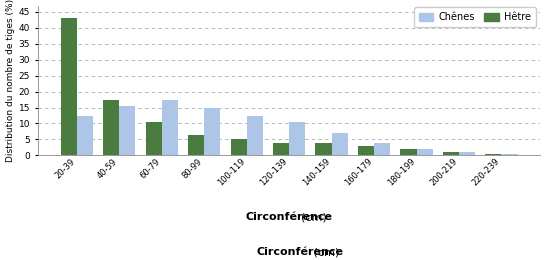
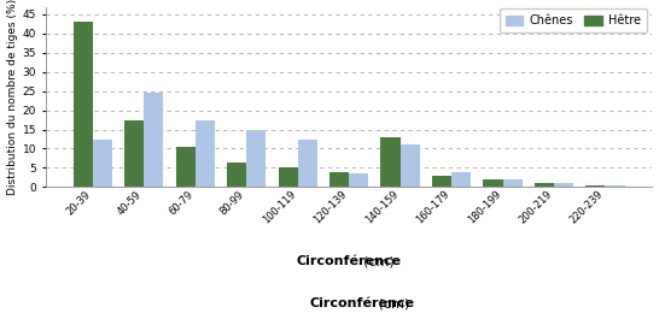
Chênes/40-59: 15.5 -> 24.5
Chênes/120-139: 10.5 -> 3.5
Hêtre/140-159: 4.0 -> 13.0
Chênes/140-159: 7.0 -> 11.0
